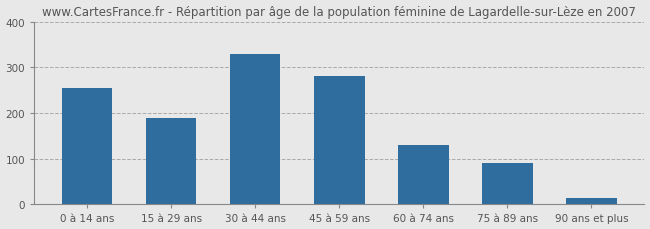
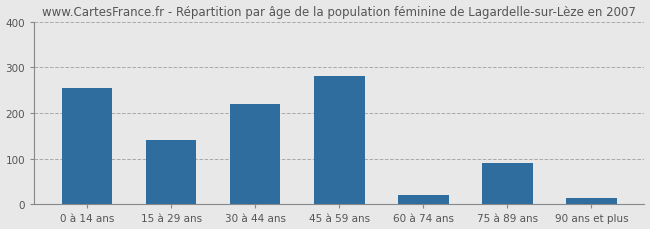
15 à 29 ans: 190 -> 140
30 à 44 ans: 330 -> 220
60 à 74 ans: 130 -> 20
